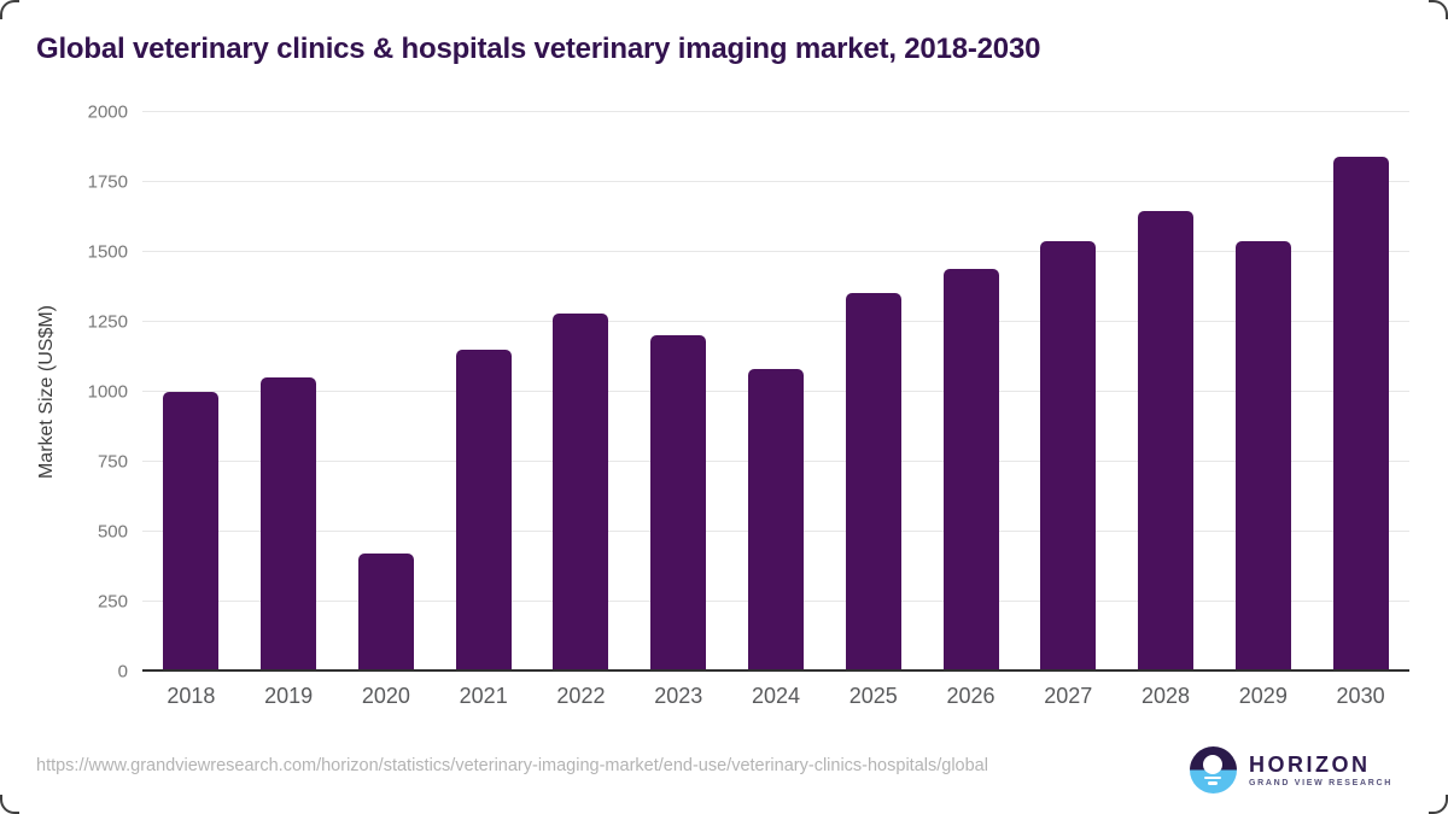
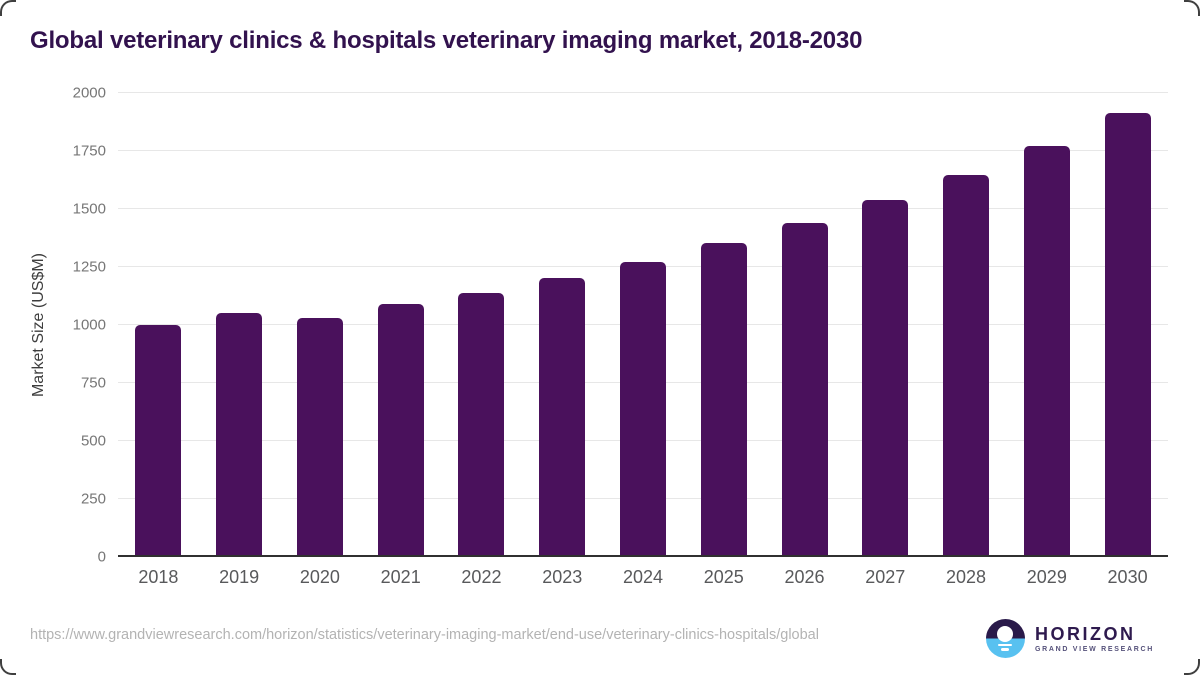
2020: 420 -> 1030
2021: 1150 -> 1090
2022: 1280 -> 1140
2024: 1080 -> 1270
2029: 1540 -> 1770
2030: 1840 -> 1920
